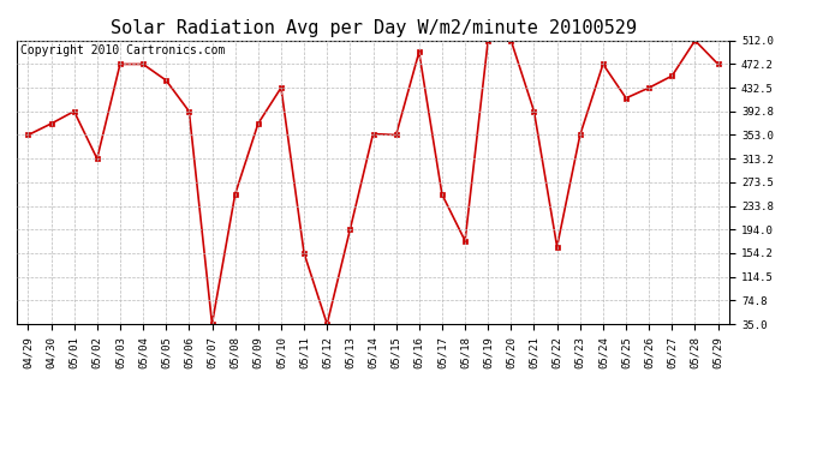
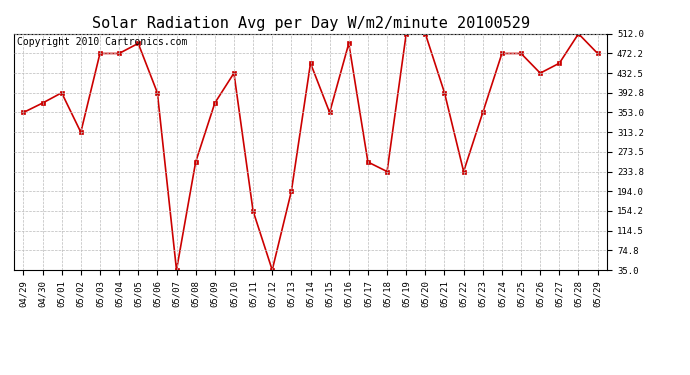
05/05: 445 -> 492
05/14: 355 -> 452
05/18: 175 -> 234
05/22: 165 -> 234
05/25: 415 -> 472
